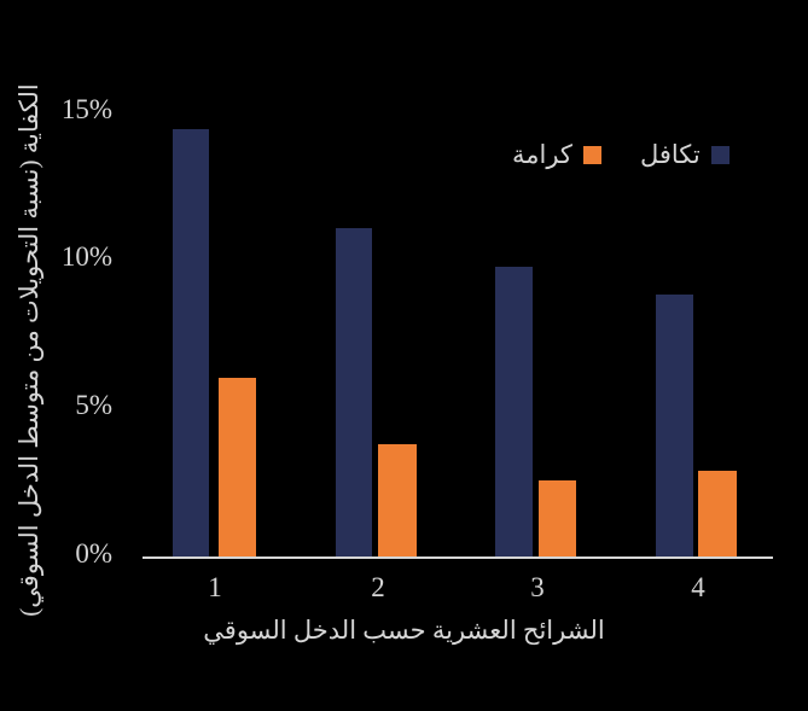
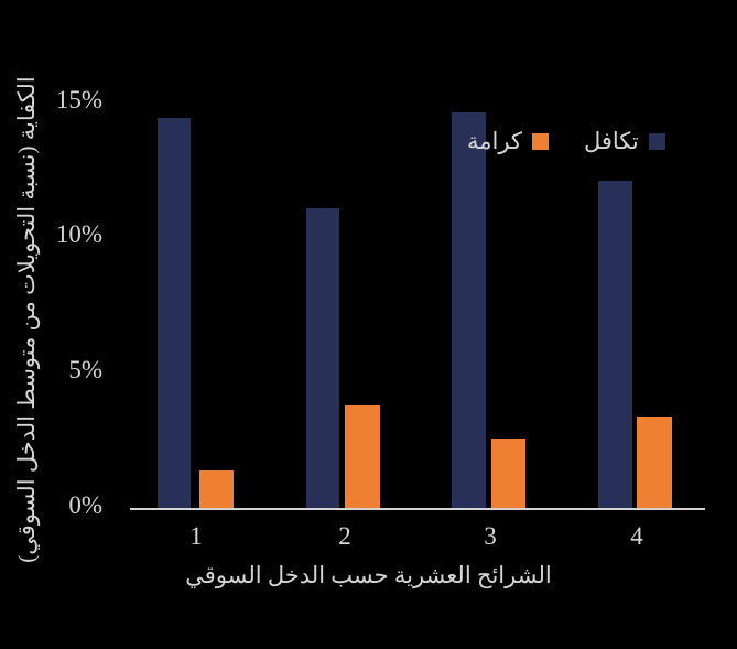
كرامة/1: 6.0% -> 1.4%
تكافل/3: 9.7% -> 14.5%
تكافل/4: 8.8% -> 12.0%
كرامة/4: 2.9% -> 3.4%
